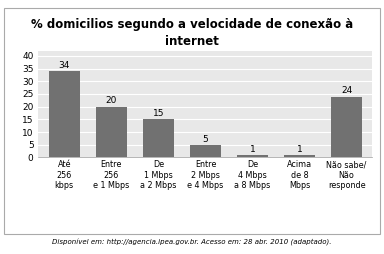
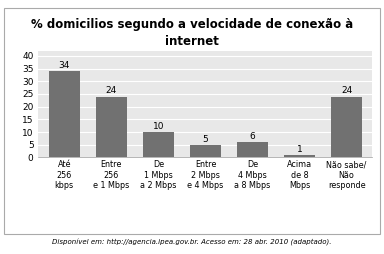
Entre 256 e 1 Mbps: 20 -> 24
De 1 Mbps a 2 Mbps: 15 -> 10
De 4 Mbps a 8 Mbps: 1 -> 6
